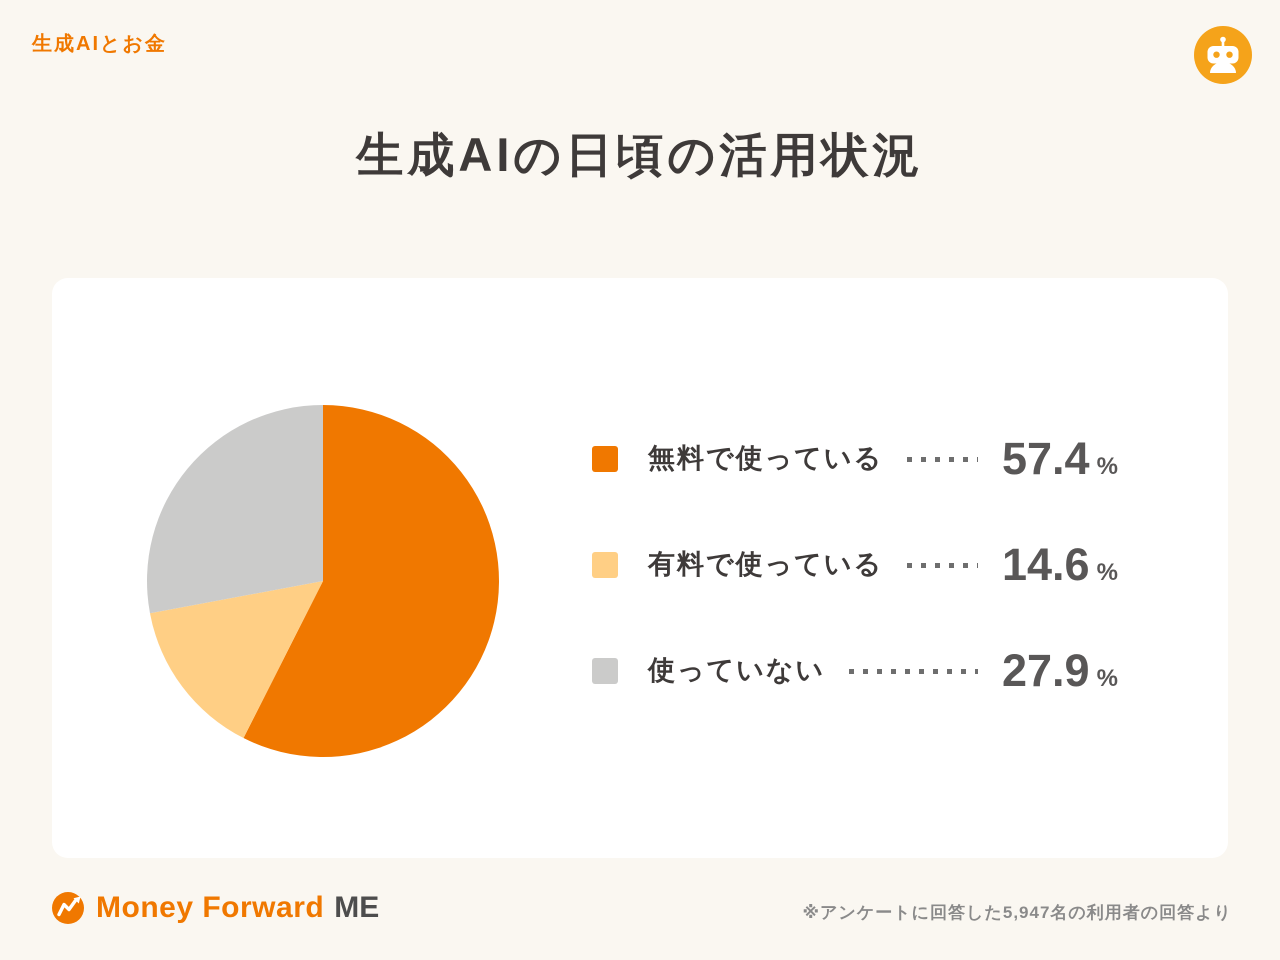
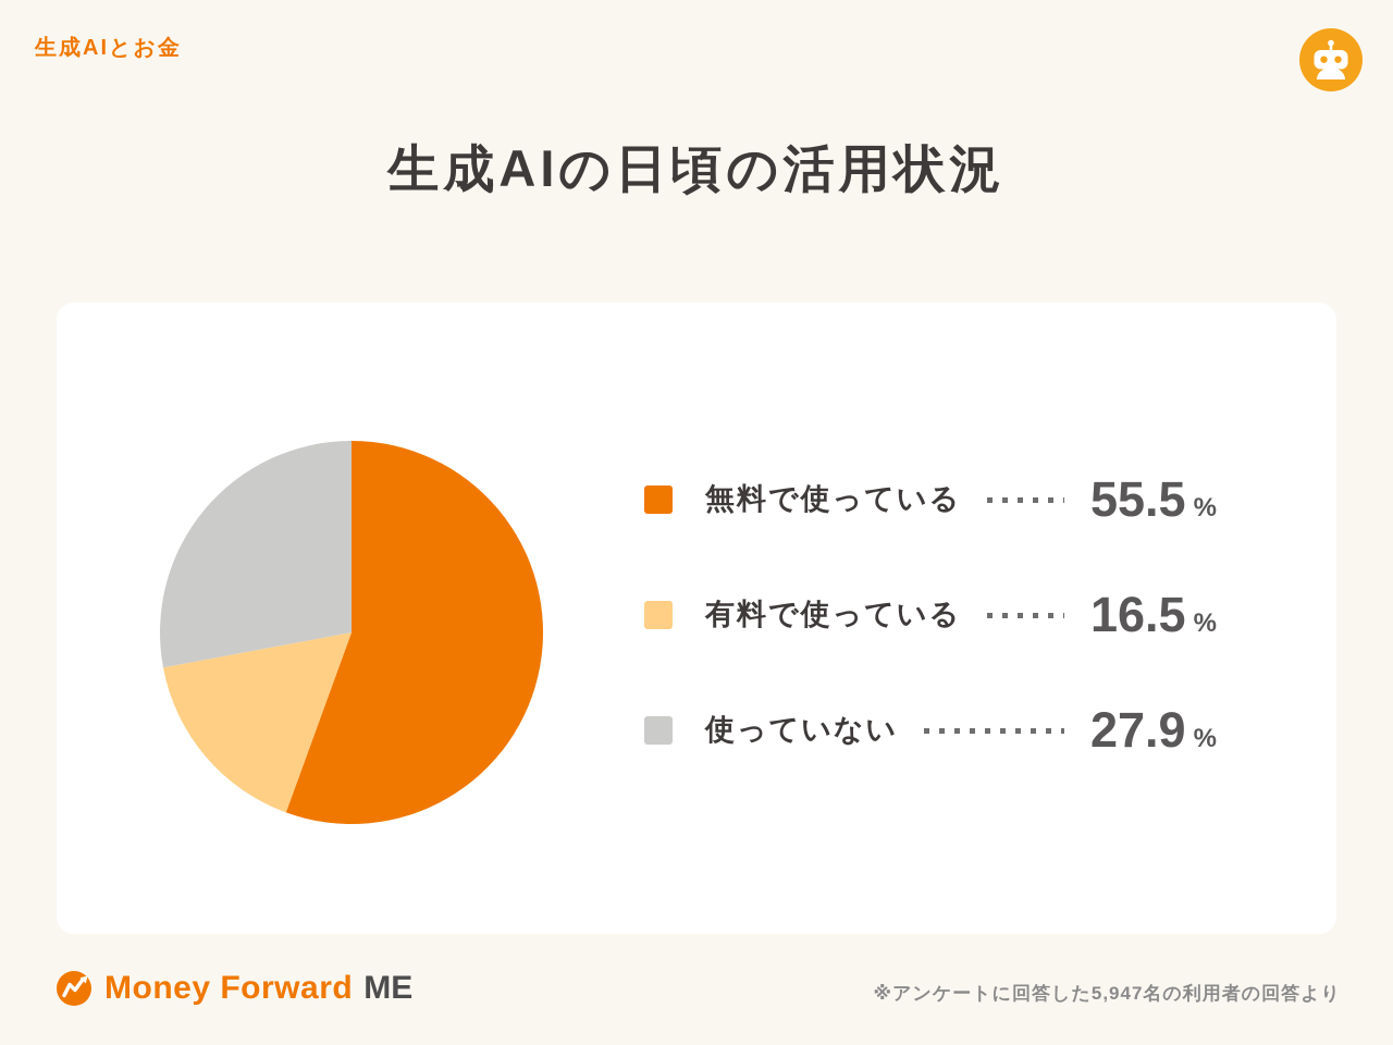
無料で使っている: 57.4 -> 55.5
有料で使っている: 14.6 -> 16.5
